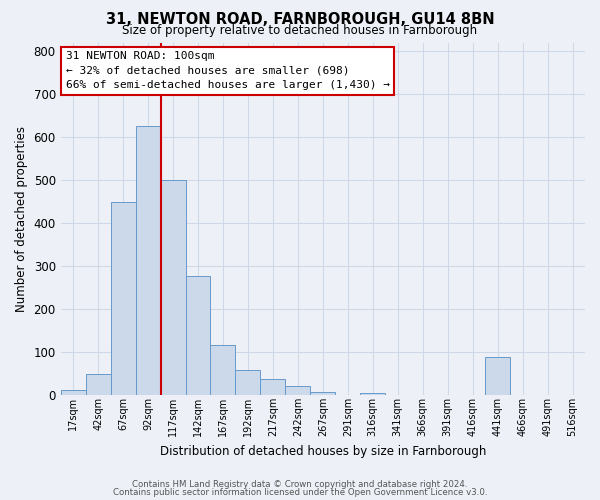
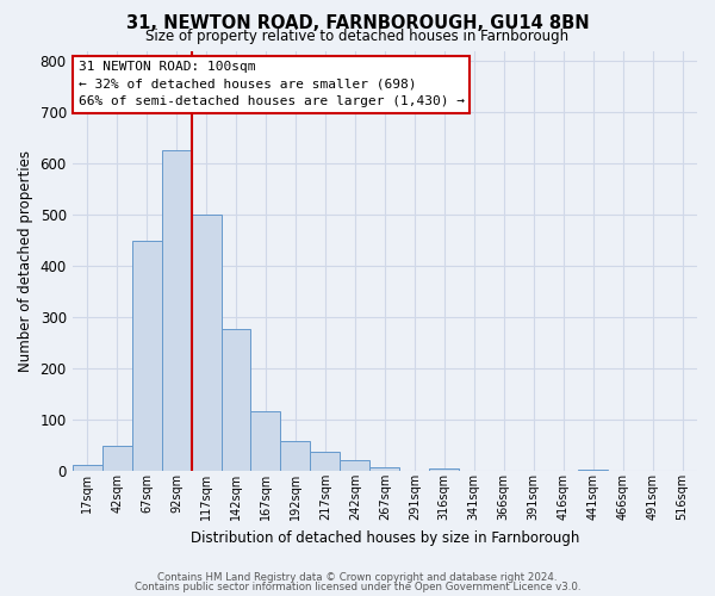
441sqm: 90 -> 3
